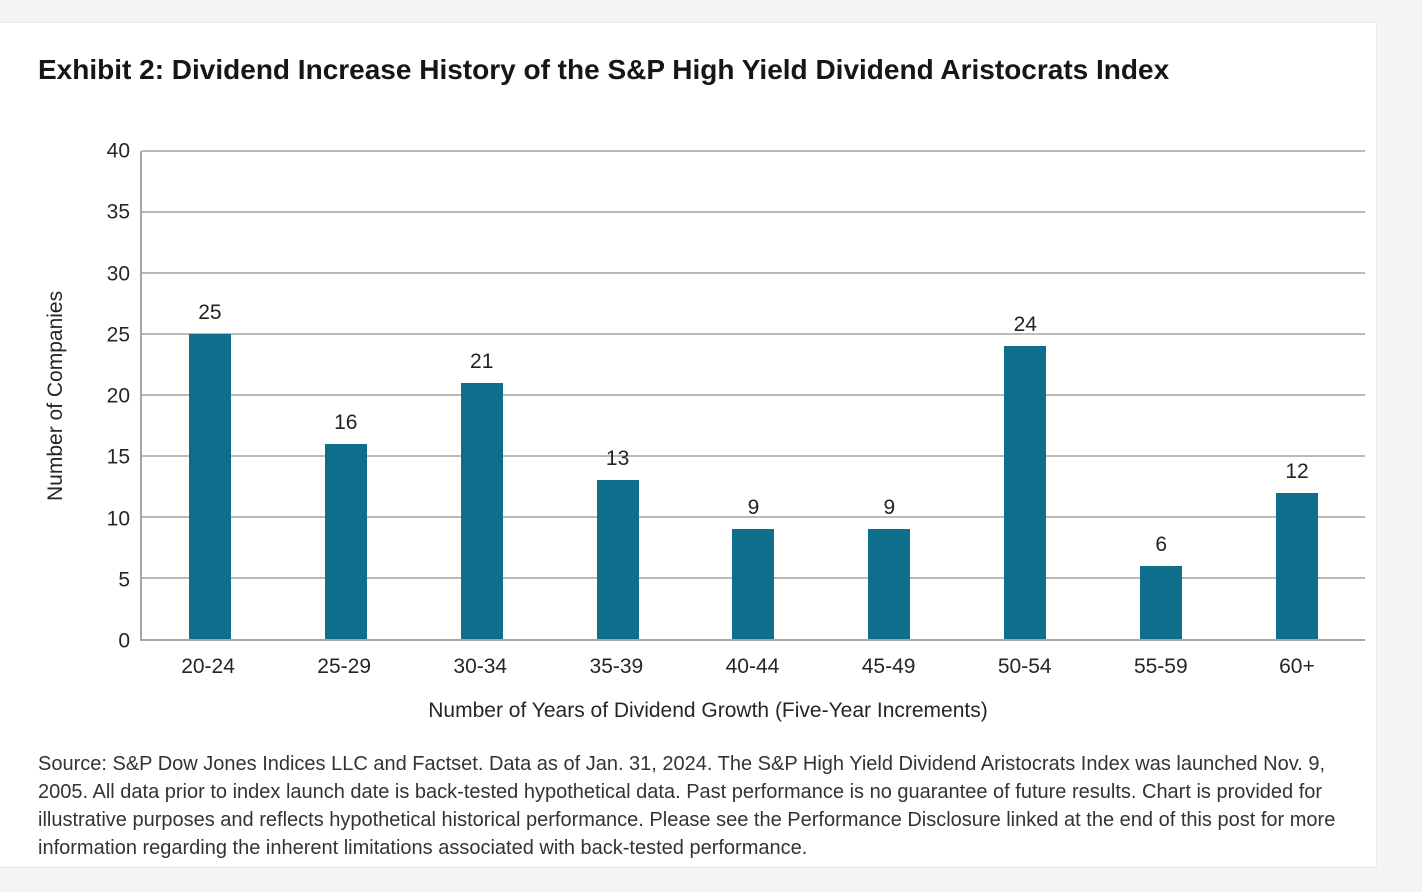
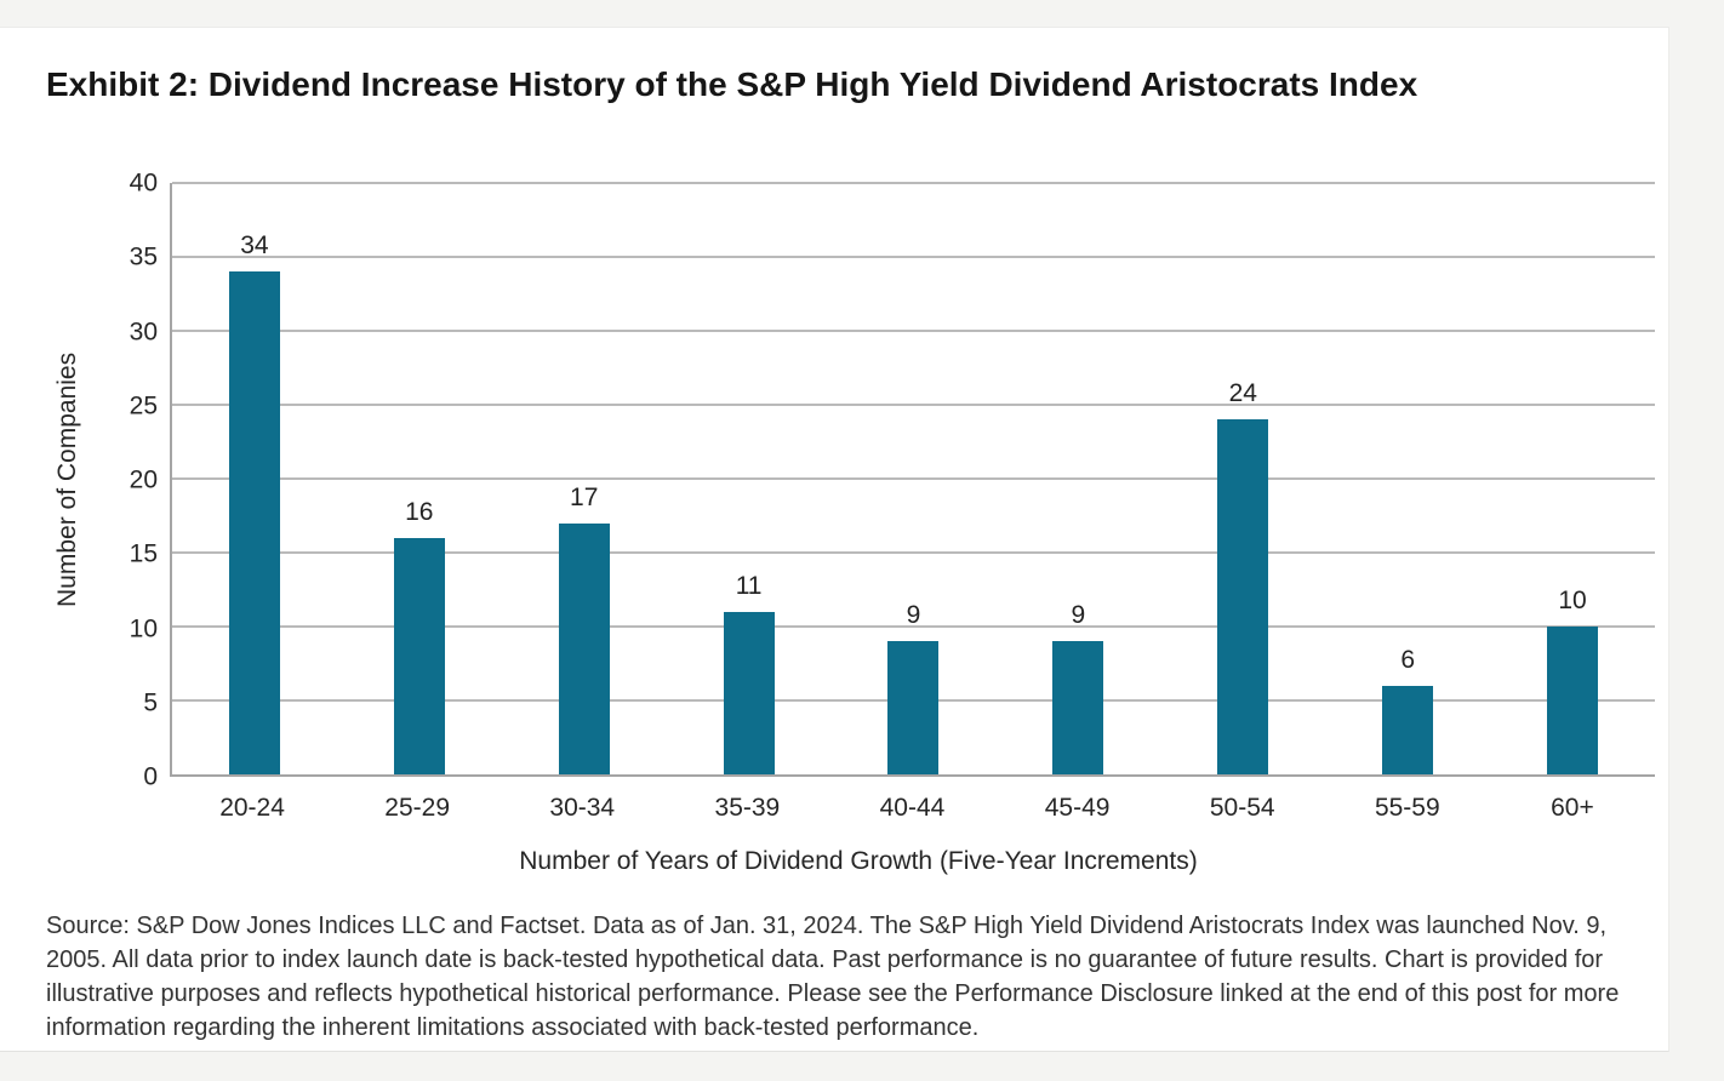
20-24: 25 -> 34
30-34: 21 -> 17
35-39: 13 -> 11
60+: 12 -> 10
